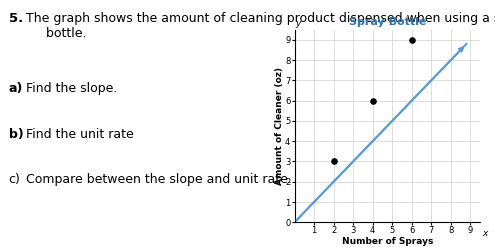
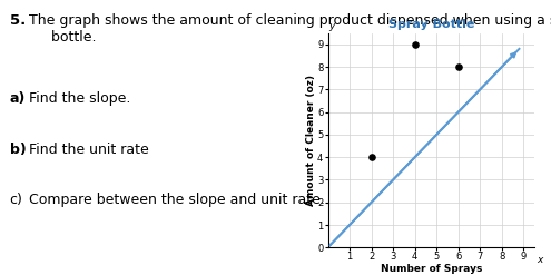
2: 3 -> 4
4: 6 -> 9
6: 9 -> 8
